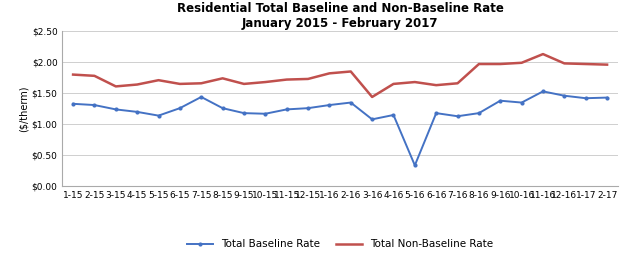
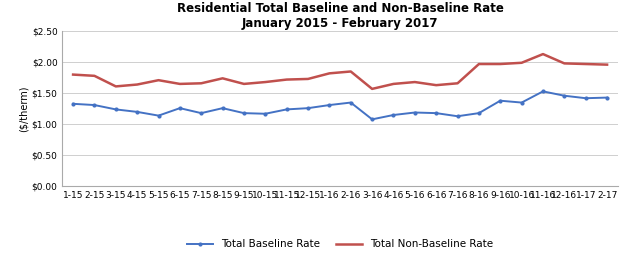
Total Baseline Rate/7-15: $1.44 -> $1.18
Total Non-Baseline Rate/3-16: $1.44 -> $1.57
Total Baseline Rate/5-16: $0.34 -> $1.19
